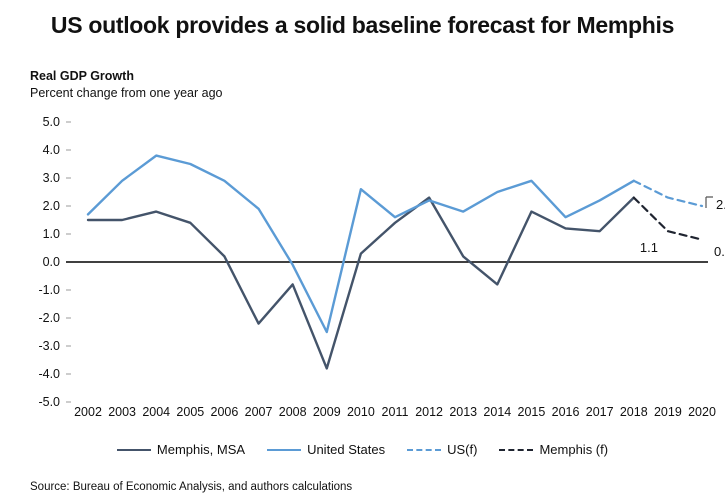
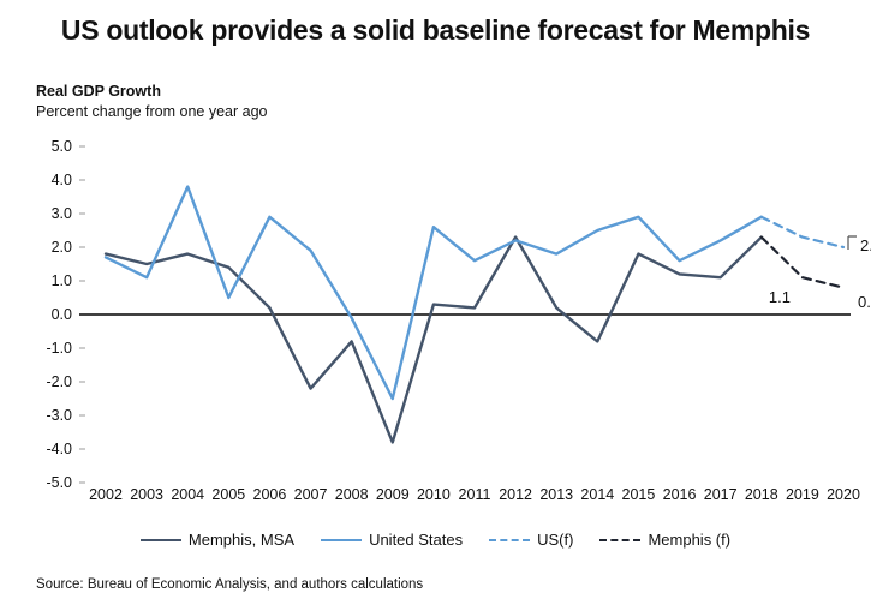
Memphis, MSA/2002: 1.5 -> 1.8
United States/2003: 2.9 -> 1.1
United States/2005: 3.5 -> 0.5
Memphis, MSA/2011: 1.4 -> 0.2
